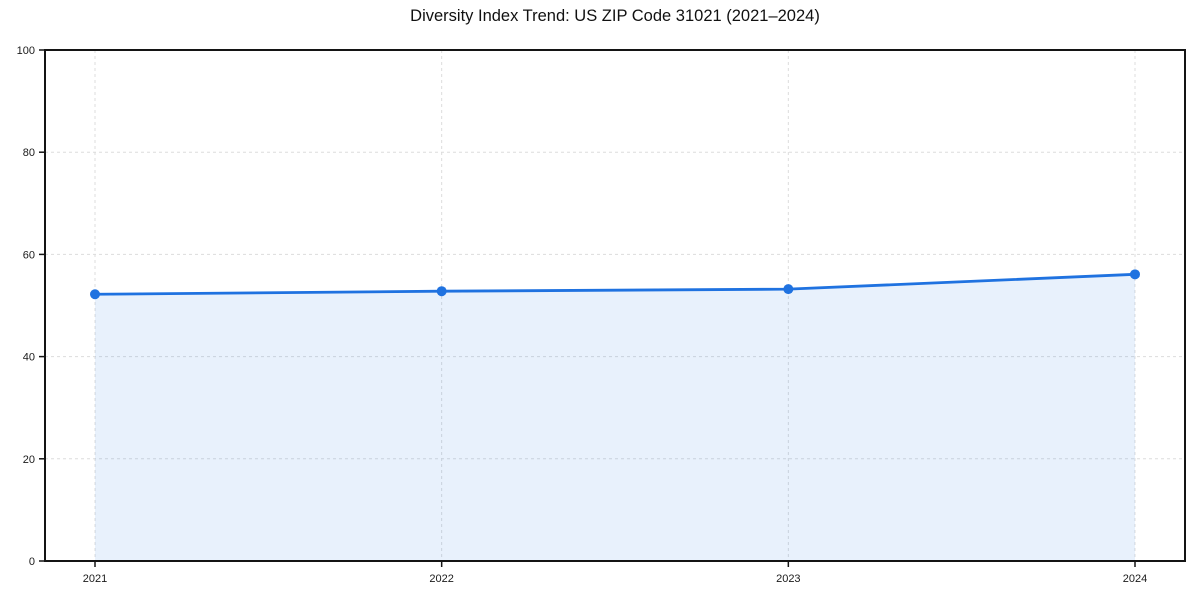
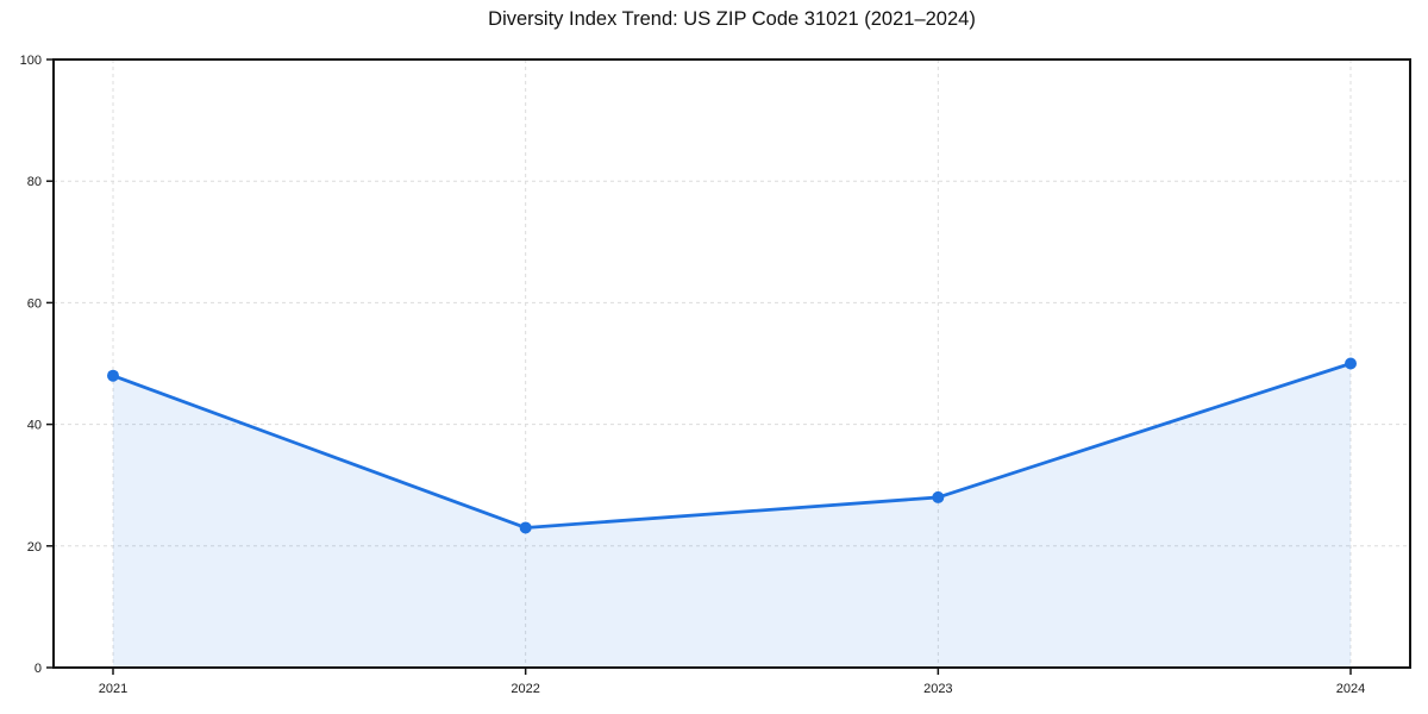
2021: 52 -> 48
2022: 53 -> 23
2023: 53 -> 28
2024: 56 -> 50
